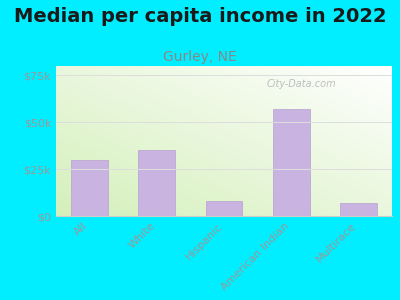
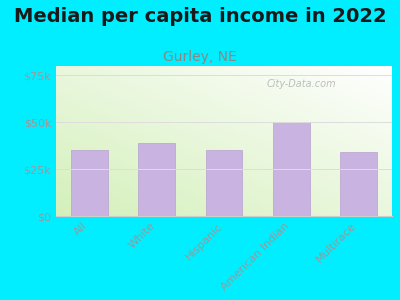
All: $30k -> $35k
White: $35k -> $39k
Hispanic: $8k -> $35k
American Indian: $57k -> $50k
Multirace: $7k -> $34k
